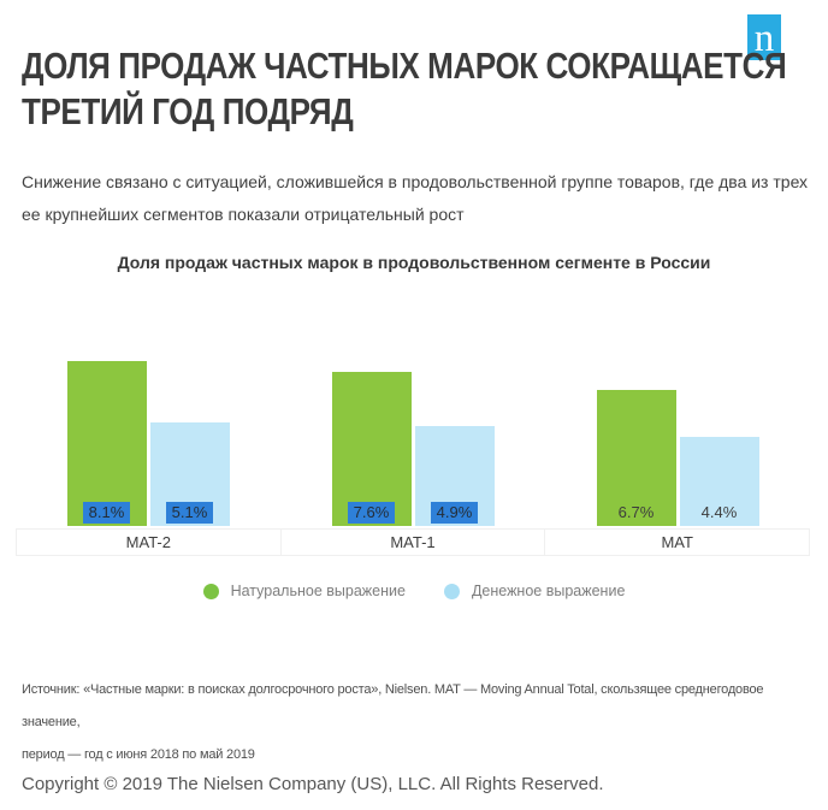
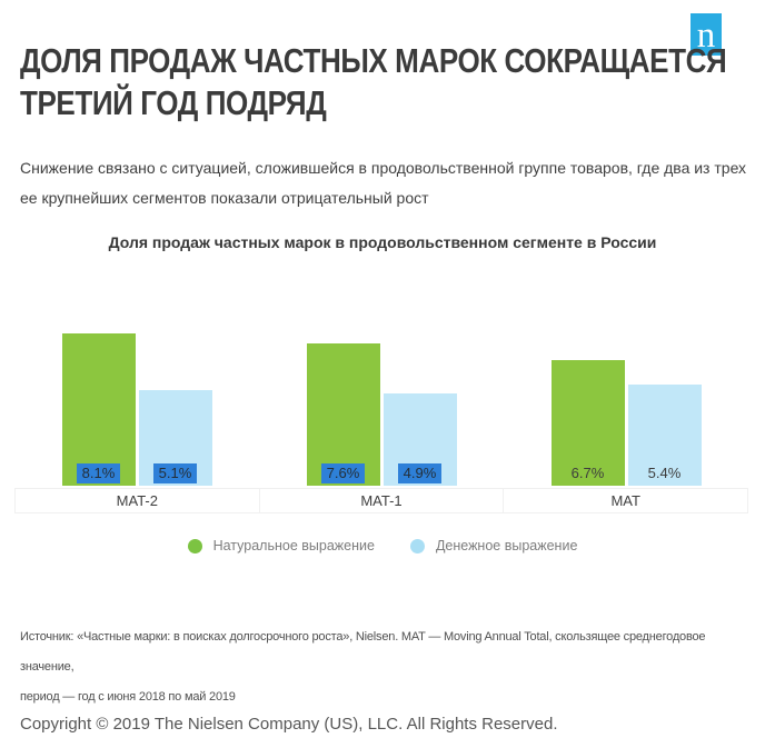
Денежное выражение/MAT: 4.4% -> 5.4%
